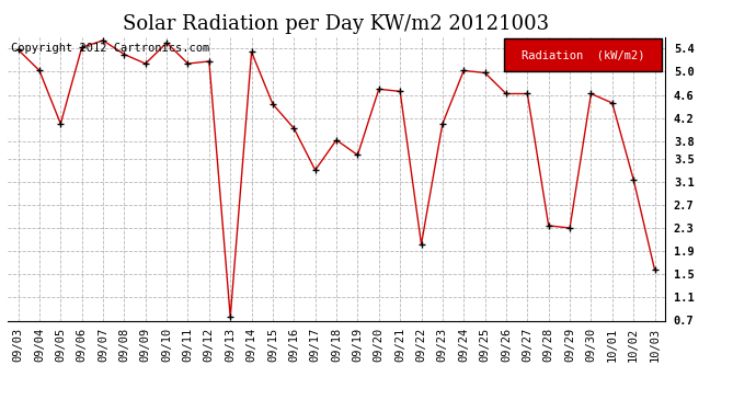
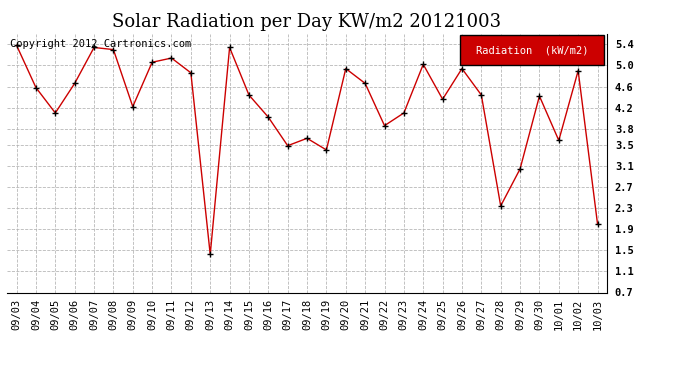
09/04: 5.02 -> 4.58
09/06: 5.42 -> 4.66
09/07: 5.54 -> 5.34
09/09: 5.14 -> 4.22
09/10: 5.50 -> 5.06
09/12: 5.18 -> 4.86
09/13: 0.76 -> 1.42
09/17: 3.30 -> 3.48
09/18: 3.82 -> 3.62
09/19: 3.56 -> 3.40
09/20: 4.70 -> 4.94
09/22: 2.02 -> 3.86
09/25: 4.98 -> 4.36
09/26: 4.62 -> 4.94
09/27: 4.62 -> 4.44
09/29: 2.30 -> 3.04
09/30: 4.62 -> 4.42
10/01: 4.46 -> 3.58
10/02: 3.14 -> 4.90
10/03: 1.58 -> 2.00
